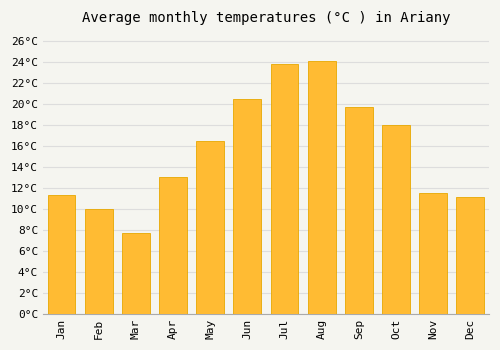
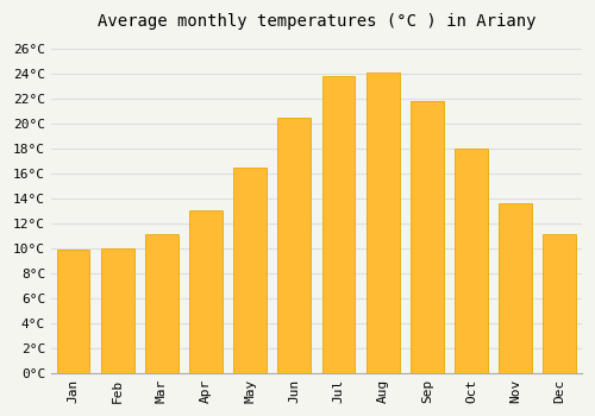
Jan: 11.3°C -> 9.9°C
Mar: 7.7°C -> 11.1°C
Sep: 19.7°C -> 21.8°C
Nov: 11.5°C -> 13.6°C
